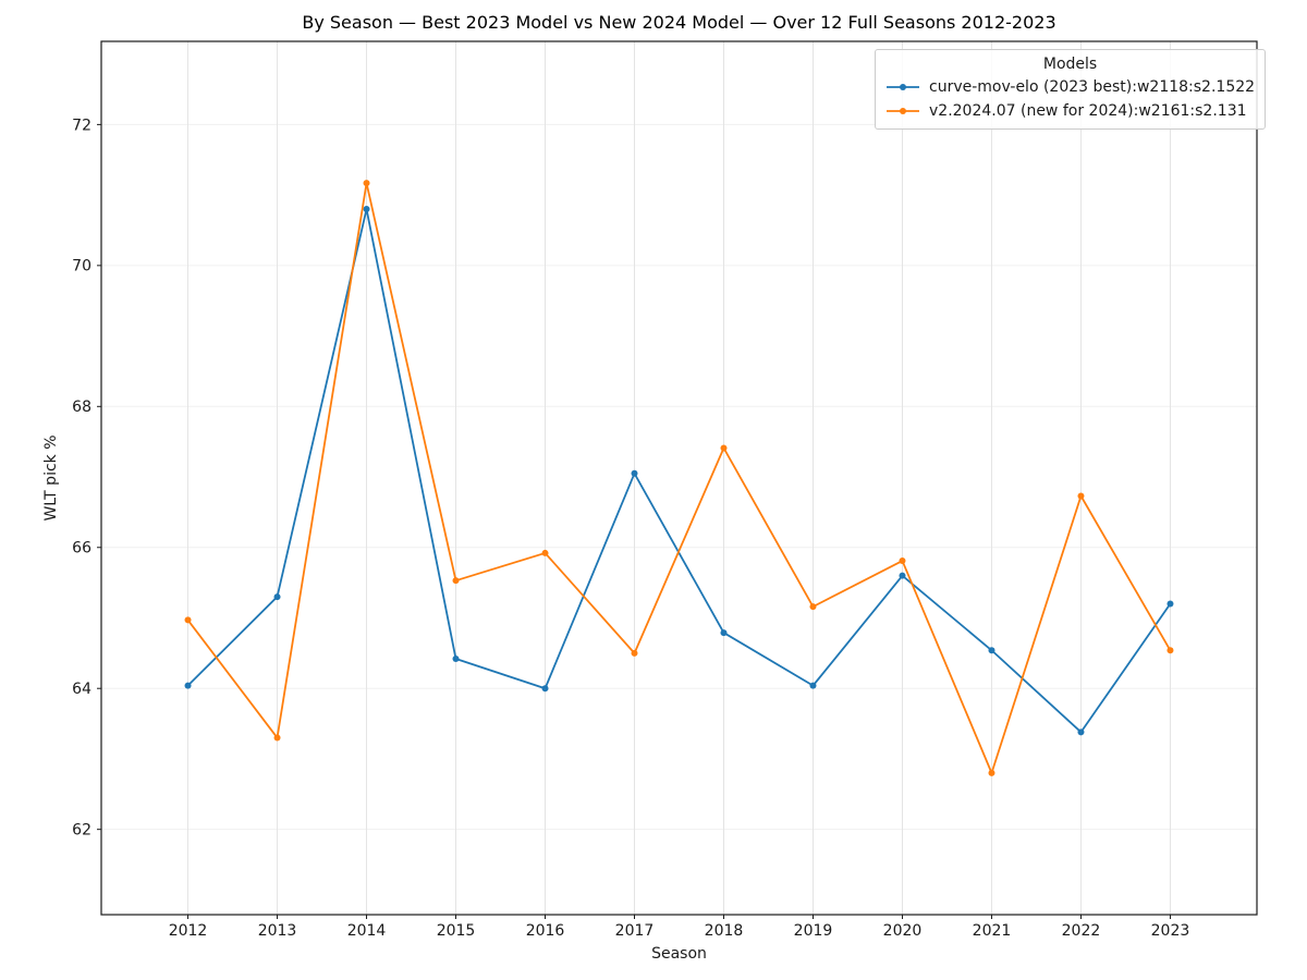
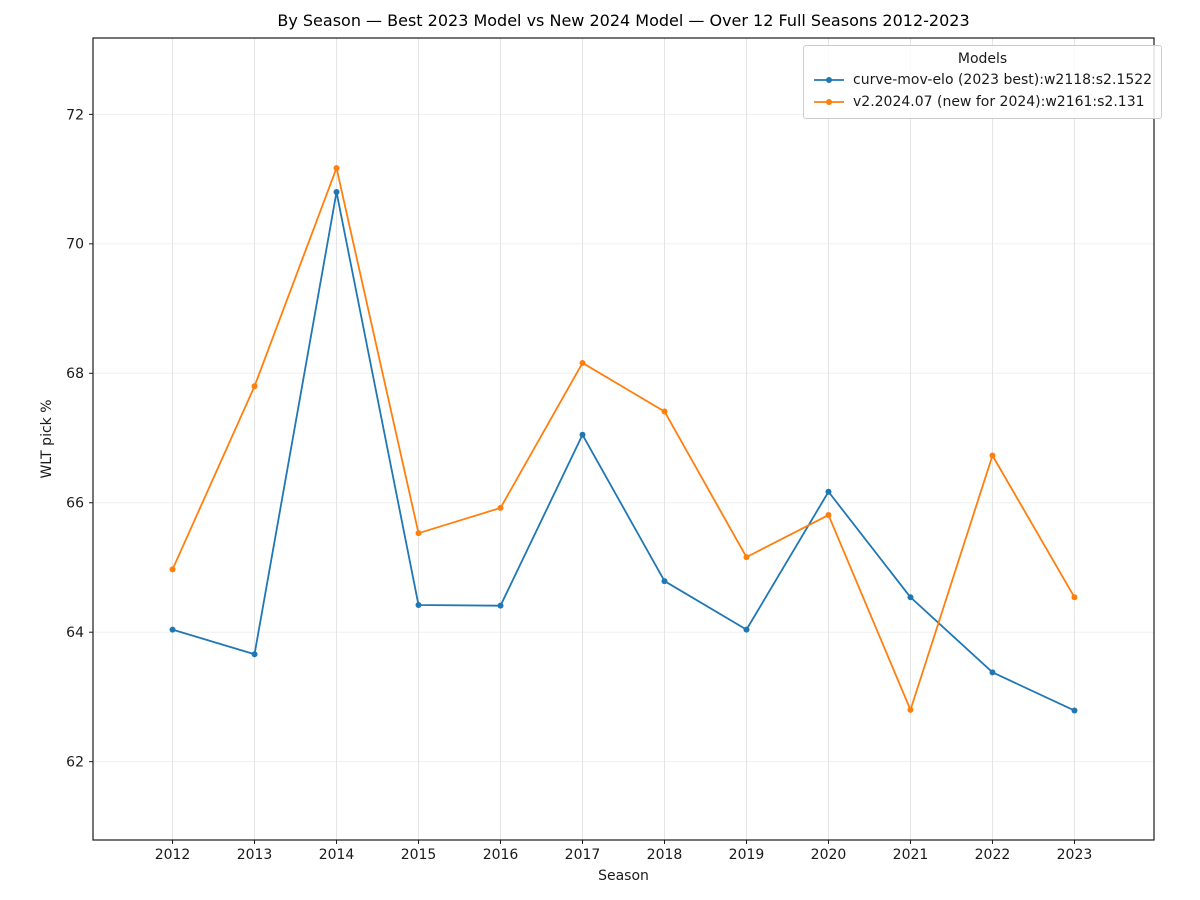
curve-mov-elo (2023 best):w2118:s2.1522/2013: 65.3 -> 63.7
v2.2024.07 (new for 2024):w2161:s2.131/2013: 63.3 -> 67.8
curve-mov-elo (2023 best):w2118:s2.1522/2016: 64.0 -> 64.4
v2.2024.07 (new for 2024):w2161:s2.131/2017: 64.5 -> 68.2
curve-mov-elo (2023 best):w2118:s2.1522/2020: 65.6 -> 66.2
curve-mov-elo (2023 best):w2118:s2.1522/2023: 65.2 -> 62.8
